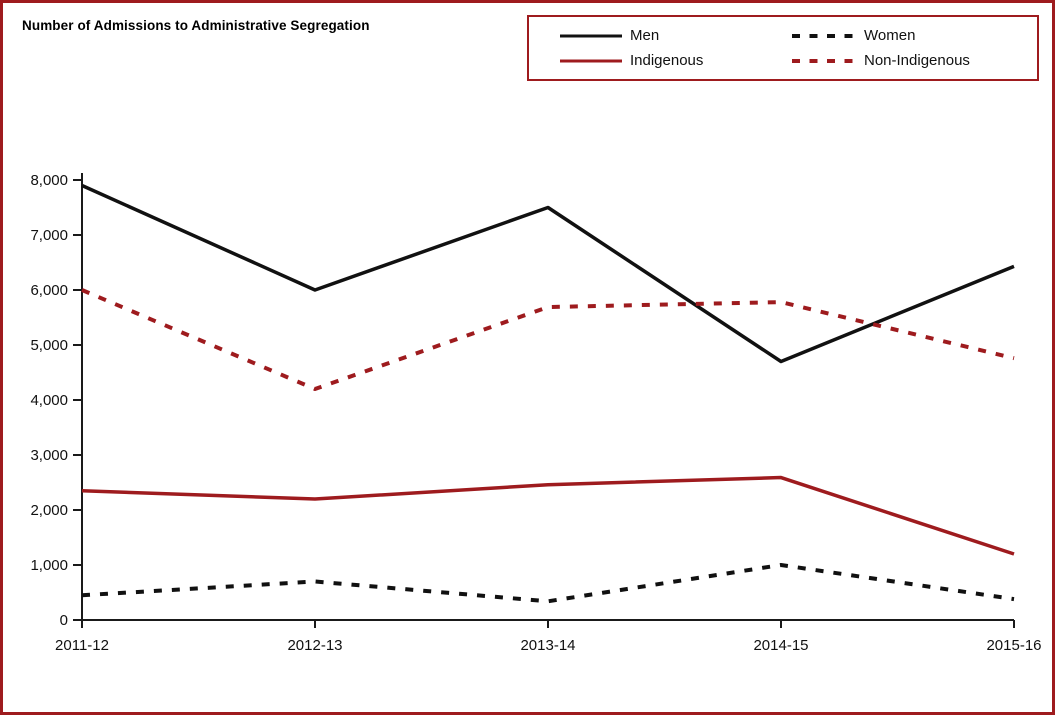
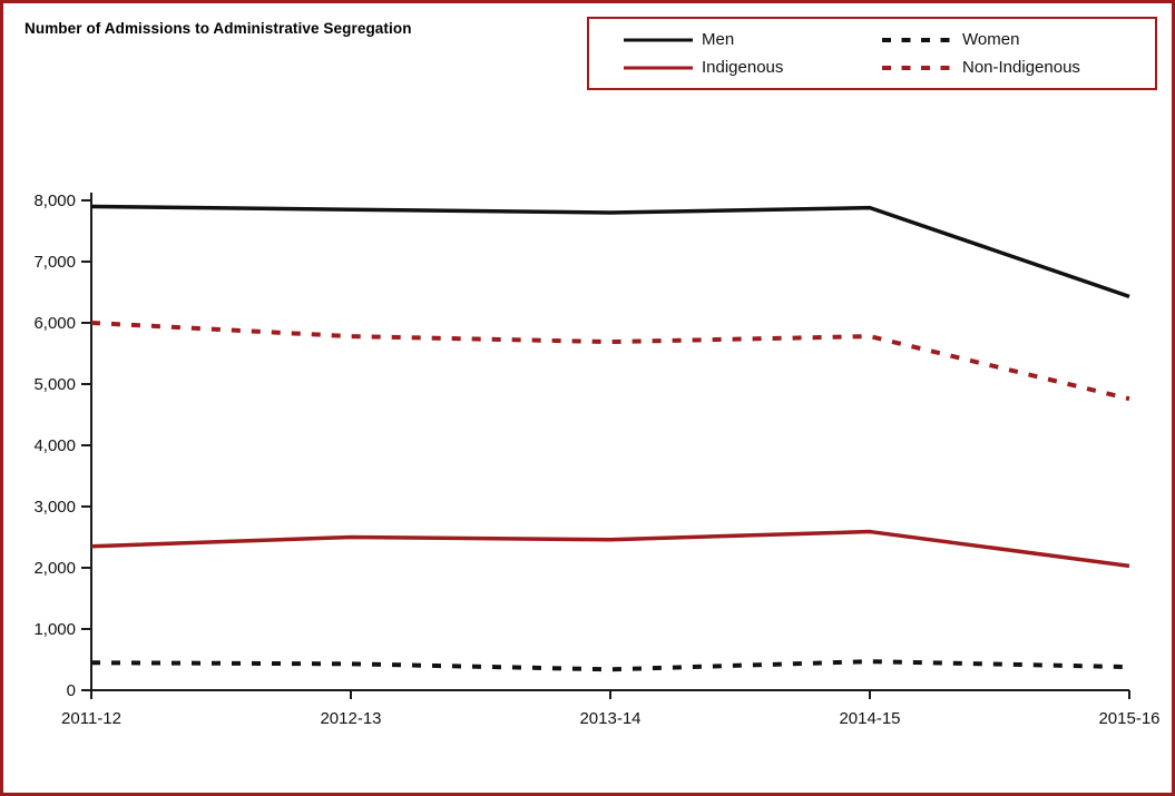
Men/2012-13: 6000 -> 7800
Women/2012-13: 700 -> 400
Indigenous/2012-13: 2200 -> 2500
Non-Indigenous/2012-13: 4200 -> 5800
Men/2013-14: 7500 -> 7800
Men/2014-15: 4700 -> 7900
Women/2014-15: 1000 -> 500
Indigenous/2015-16: 1200 -> 2000
